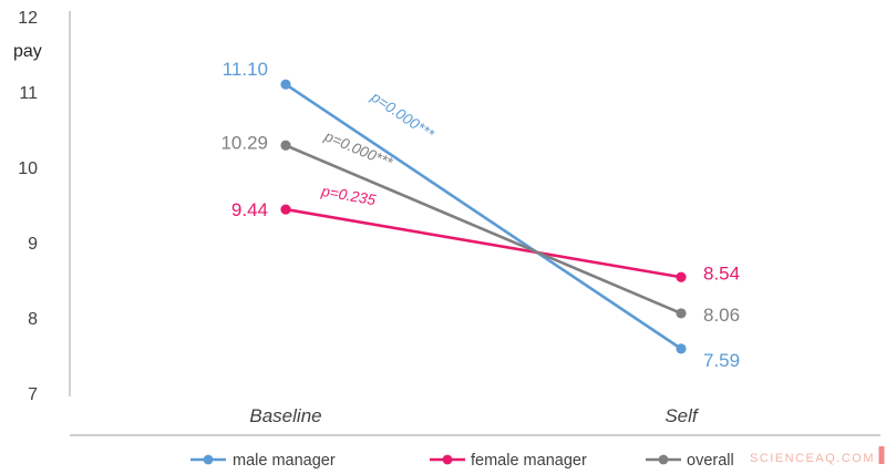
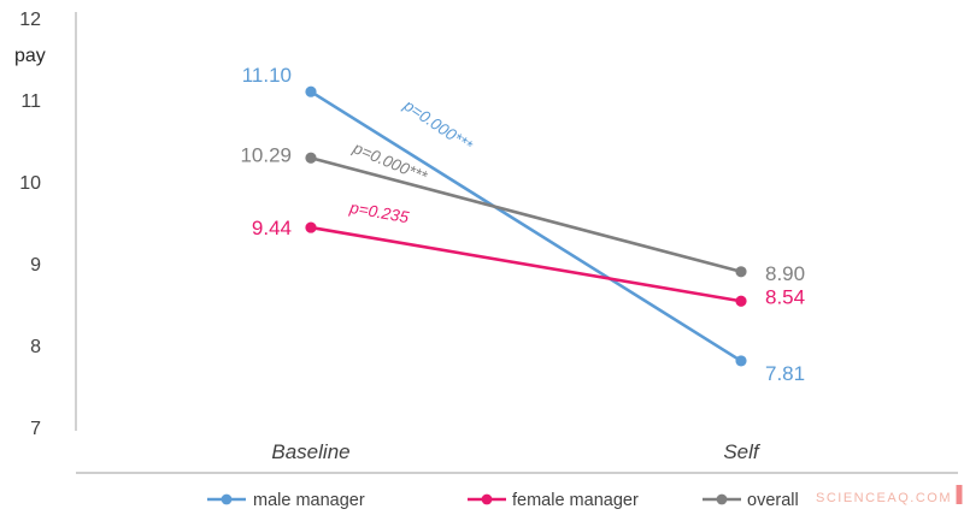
male manager/Self: 7.59 -> 7.81
overall/Self: 8.06 -> 8.90
